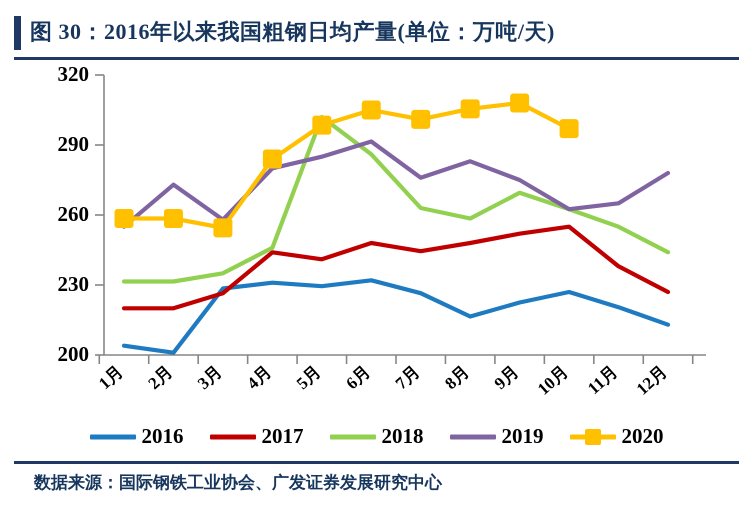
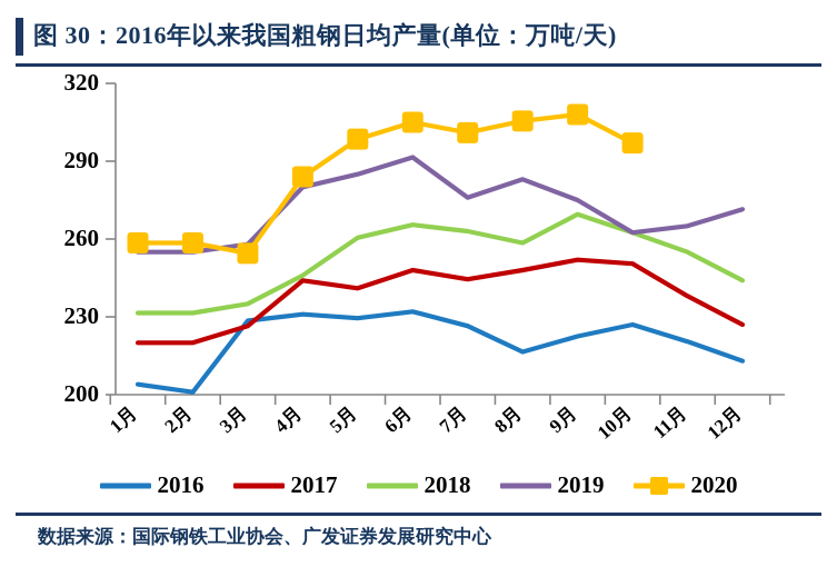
2019/2月: 273 -> 255
2018/5月: 302 -> 260
2018/6月: 286 -> 266
2017/10月: 255 -> 250
2019/12月: 278 -> 272
